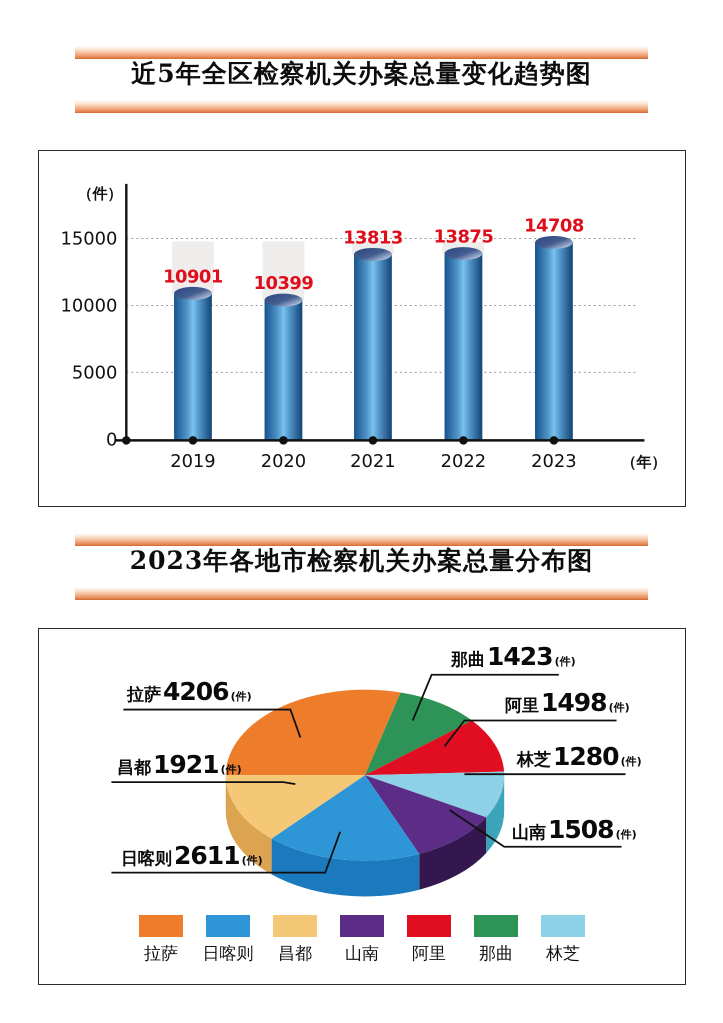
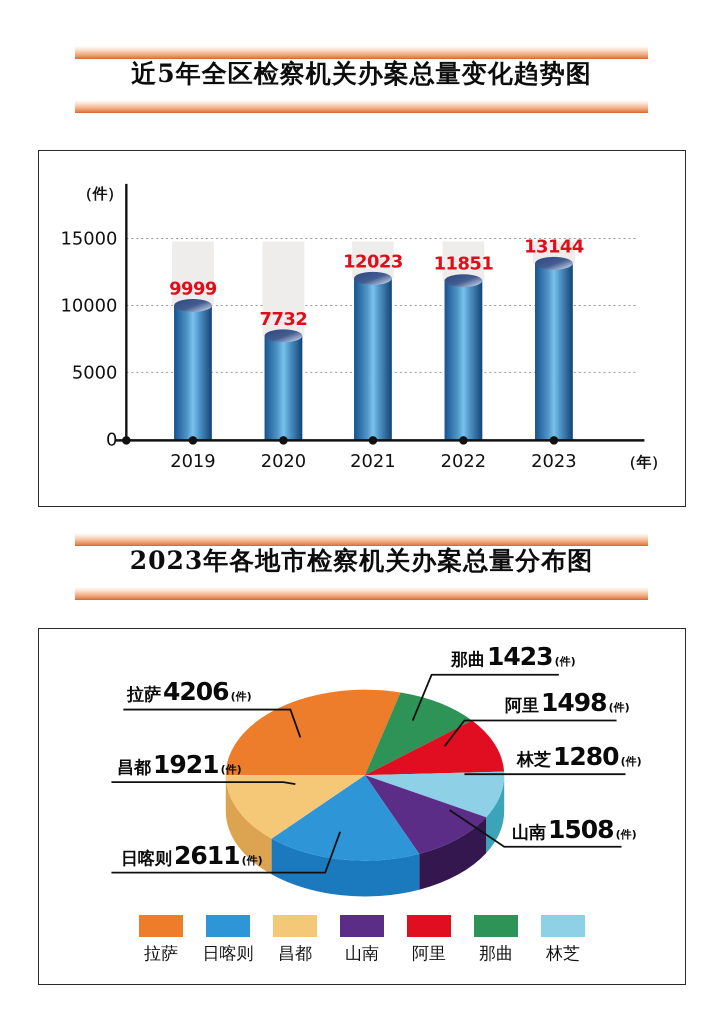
近5年全区检察机关办案总量变化趋势图/2019: 10901 -> 9999
近5年全区检察机关办案总量变化趋势图/2020: 10399 -> 7732
近5年全区检察机关办案总量变化趋势图/2021: 13813 -> 12023
近5年全区检察机关办案总量变化趋势图/2022: 13875 -> 11851
近5年全区检察机关办案总量变化趋势图/2023: 14708 -> 13144
